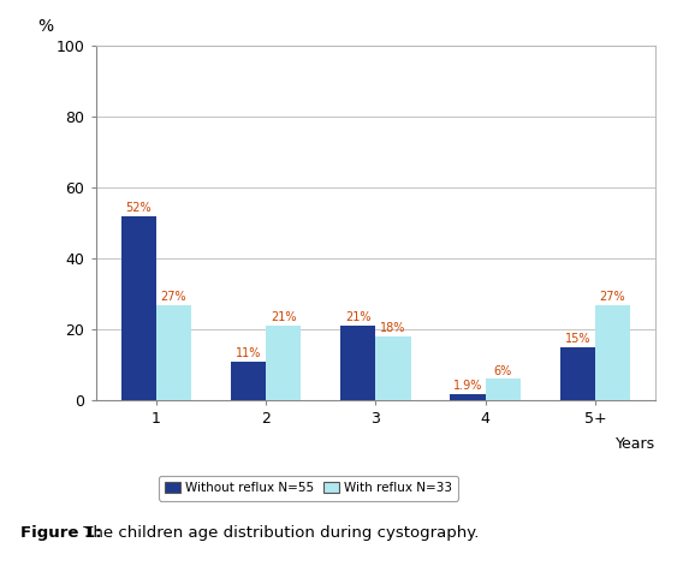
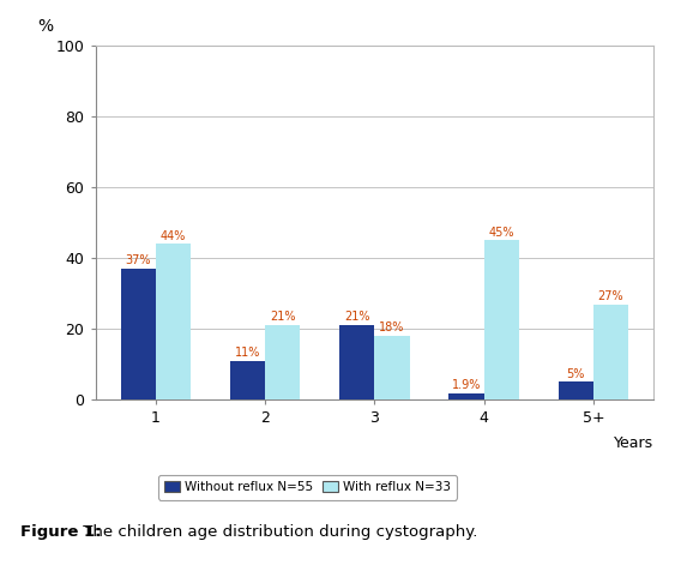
Without reflux N=55/1: 52% -> 37%
With reflux N=33/1: 27% -> 44%
With reflux N=33/4: 6% -> 45%
Without reflux N=55/5+: 15% -> 5%
